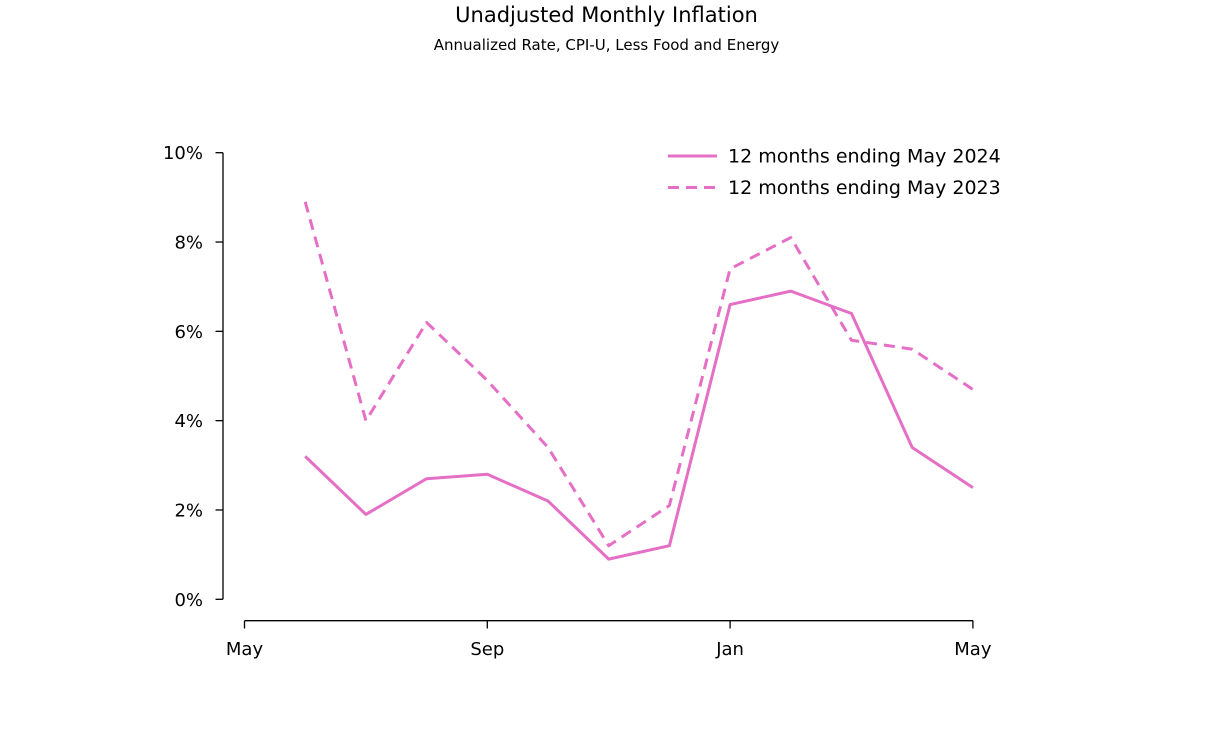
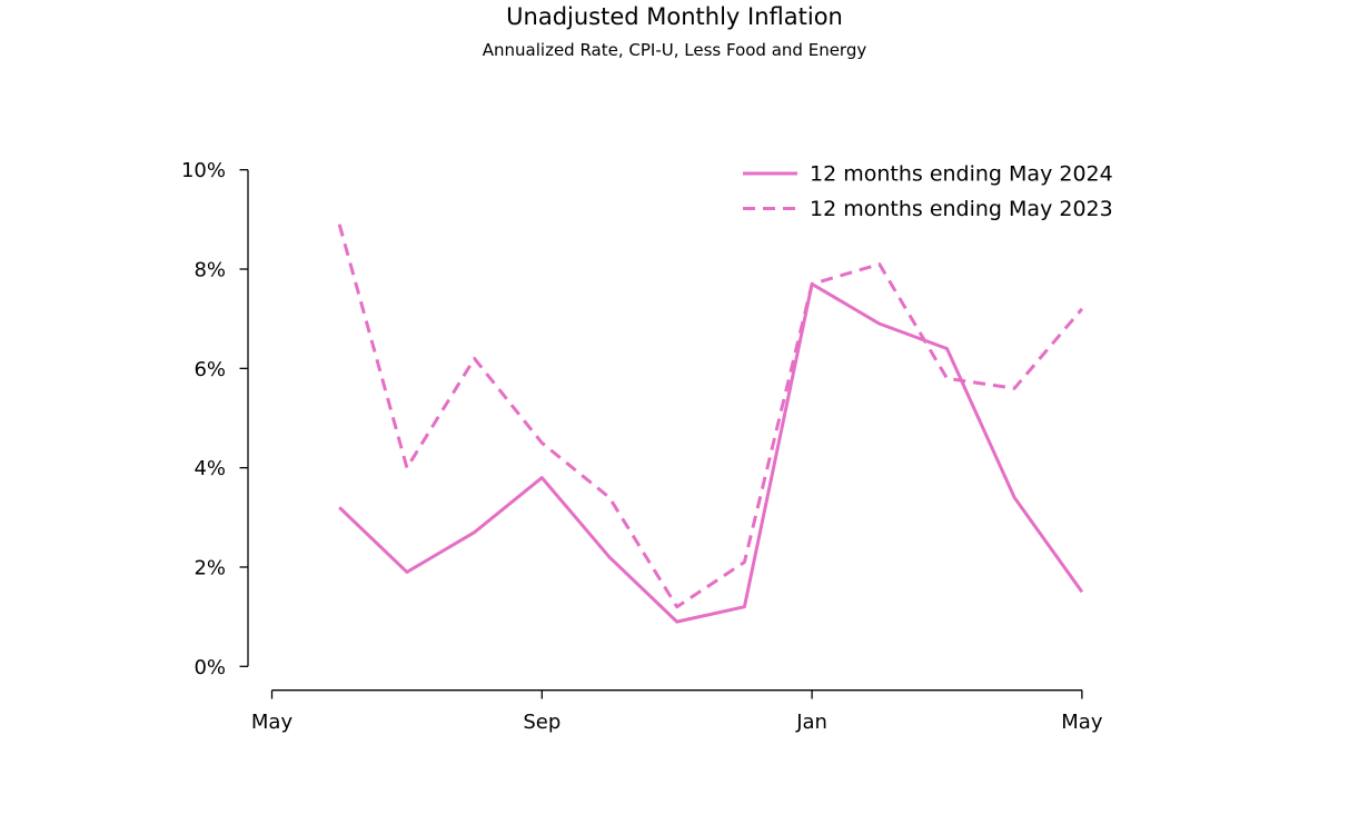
12 months ending May 2024/Sep: 2.8% -> 3.8%
12 months ending May 2023/Sep: 4.9% -> 4.5%
12 months ending May 2024/Jan: 6.6% -> 7.7%
12 months ending May 2023/Jan: 7.4% -> 7.7%
12 months ending May 2024/May: 2.5% -> 1.5%
12 months ending May 2023/May: 4.7% -> 7.2%
